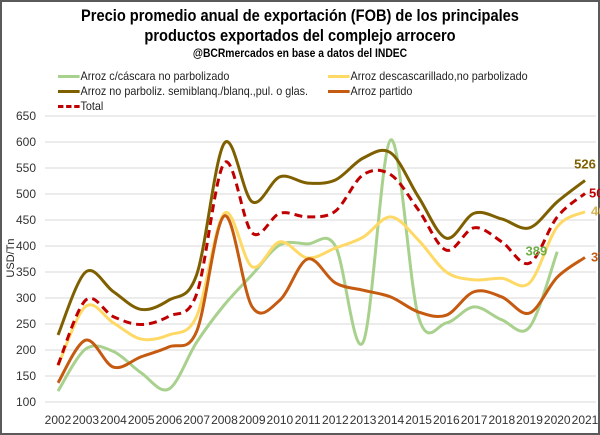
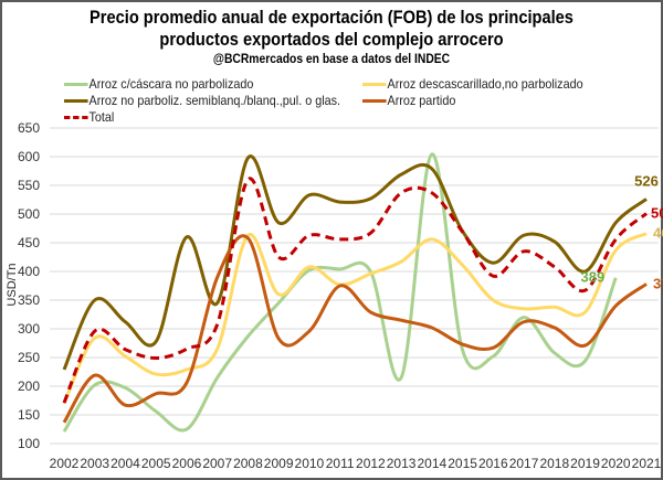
Arroz no parboliz. semiblanq./blanq.,pul. o glas./2006: 300 -> 460
Arroz partido/2007: 240 -> 390
Arroz no parboliz. semiblanq./blanq.,pul. o glas./2015: 490 -> 470
Arroz c/cáscara no parbolizado/2017: 280 -> 320
Arroz no parboliz. semiblanq./blanq.,pul. o glas./2019: 440 -> 400
